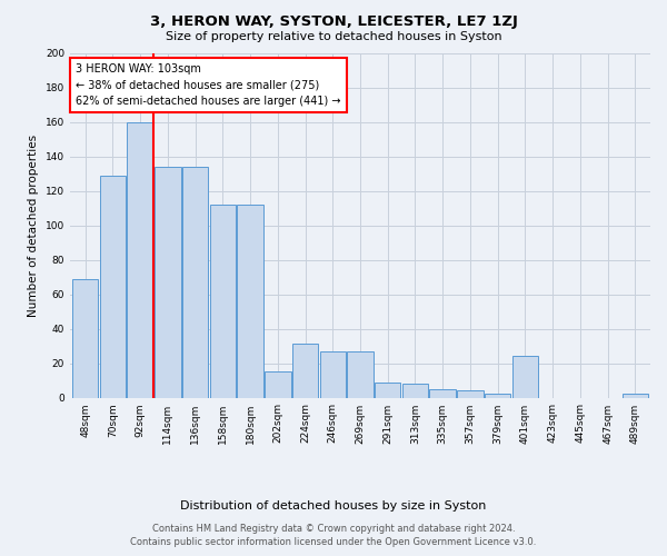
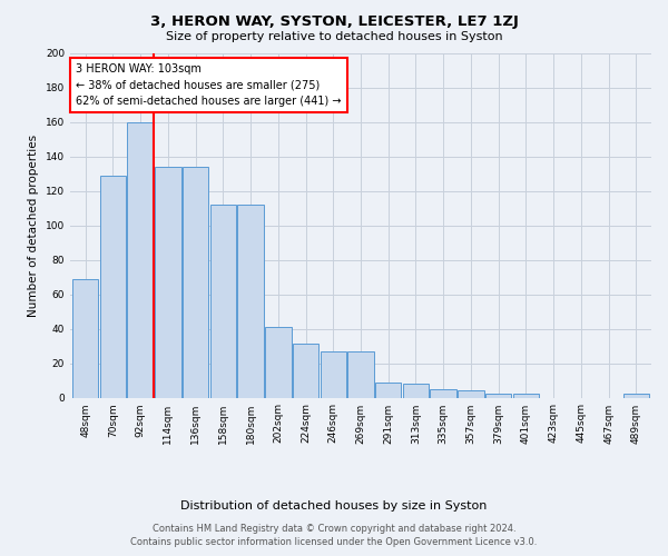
202sqm: 15 -> 41
401sqm: 24 -> 2
